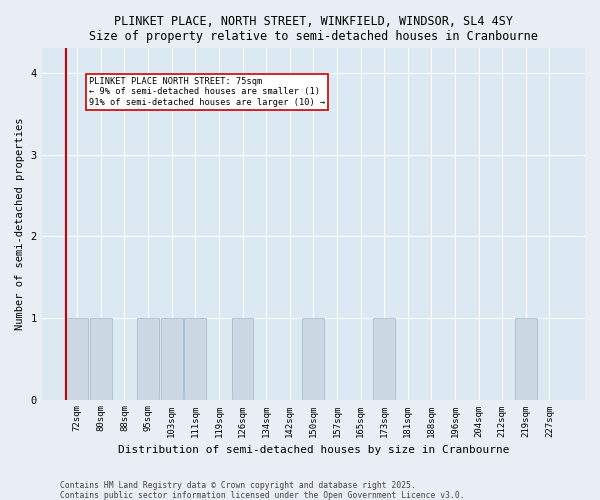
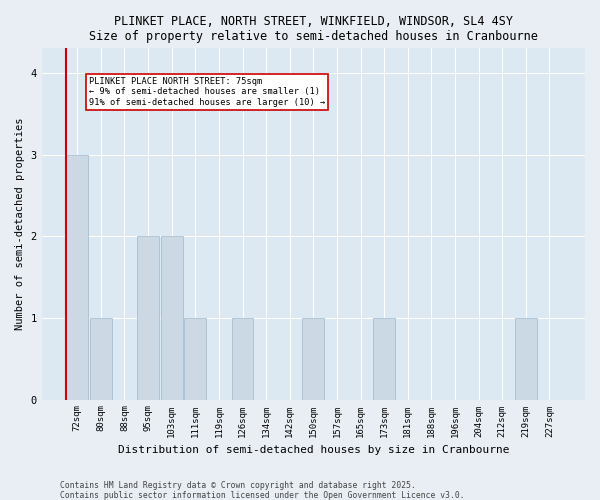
72sqm: 1 -> 3
95sqm: 1 -> 2
103sqm: 1 -> 2
